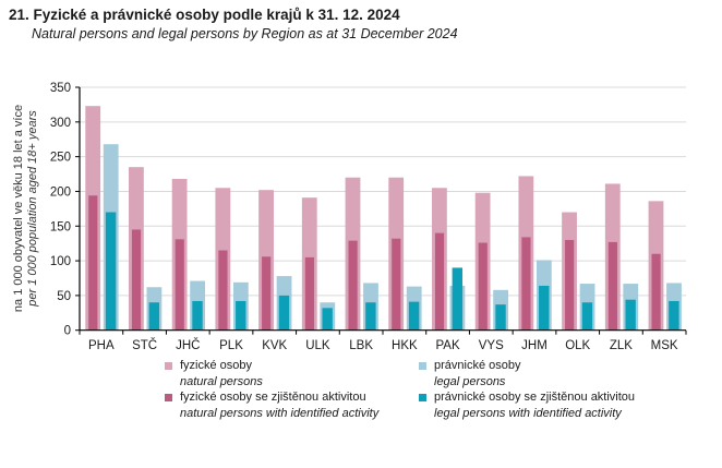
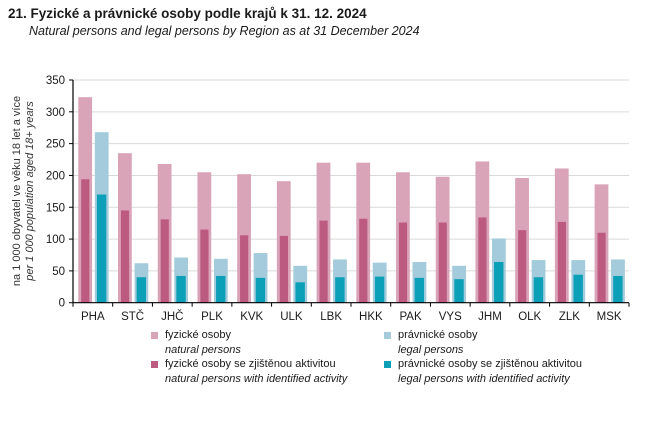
právnické osoby se zjištěnou aktivitou/KVK: 50 -> 40
právnické osoby/ULK: 40 -> 60
fyzické osoby se zjištěnou aktivitou/PAK: 140 -> 130
právnické osoby se zjištěnou aktivitou/PAK: 90 -> 40
fyzické osoby/OLK: 170 -> 200
fyzické osoby se zjištěnou aktivitou/OLK: 130 -> 110
